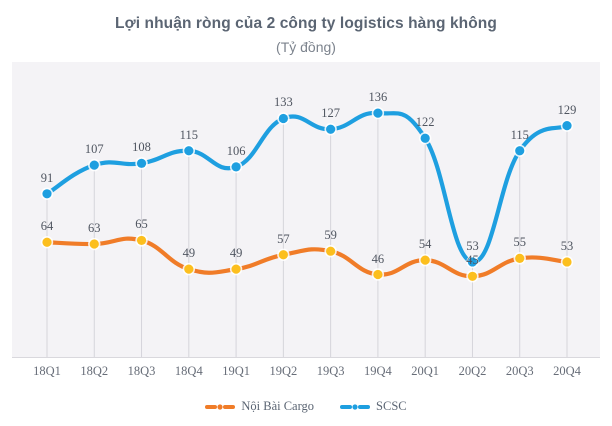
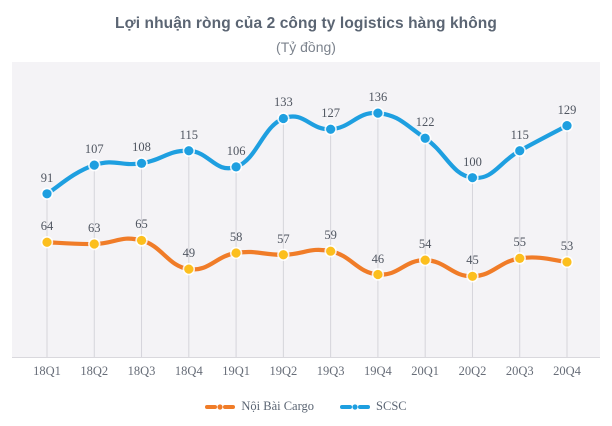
Nội Bài Cargo/19Q1: 49 -> 58
SCSC/20Q2: 53 -> 100
